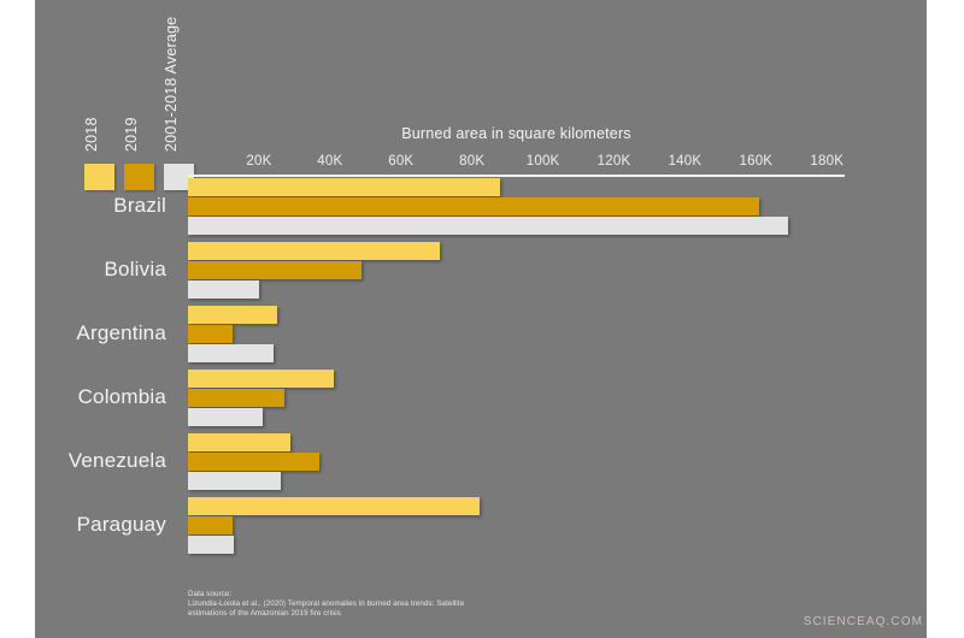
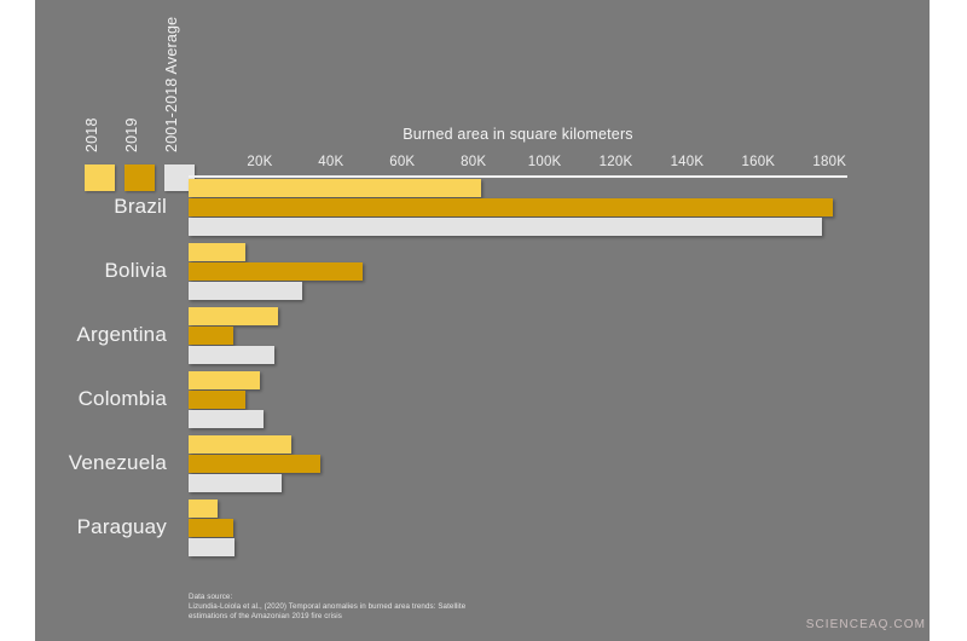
2018/Brazil: 88K -> 82K
2019/Brazil: 161K -> 181K
2001-2018 Average/Brazil: 169K -> 178K
2018/Bolivia: 71K -> 16K
2001-2018 Average/Bolivia: 20K -> 32K
2018/Colombia: 41K -> 20K
2019/Colombia: 27K -> 16K
2018/Paraguay: 82K -> 8K
